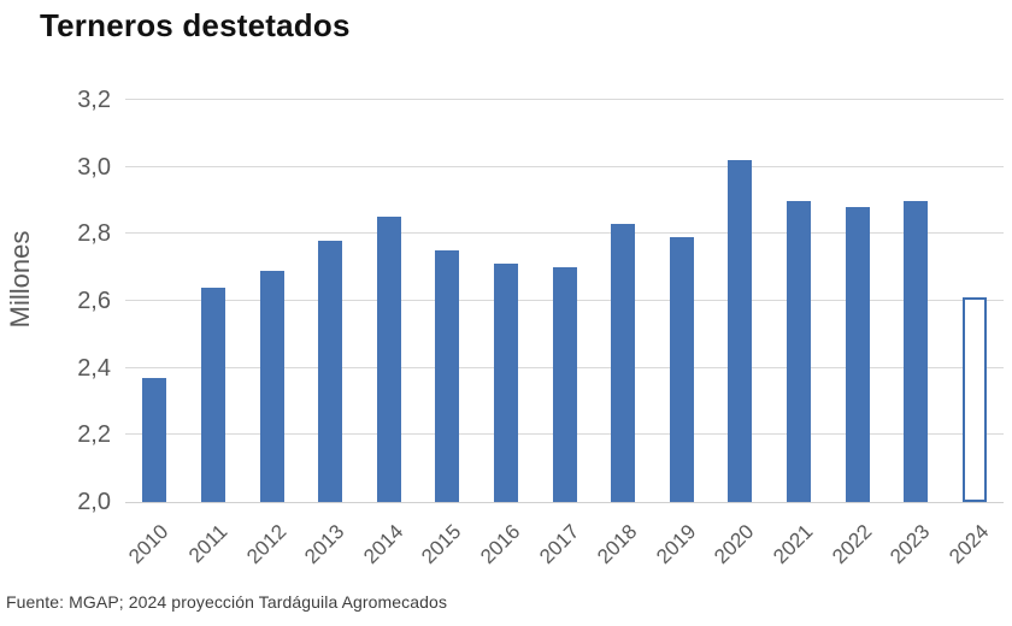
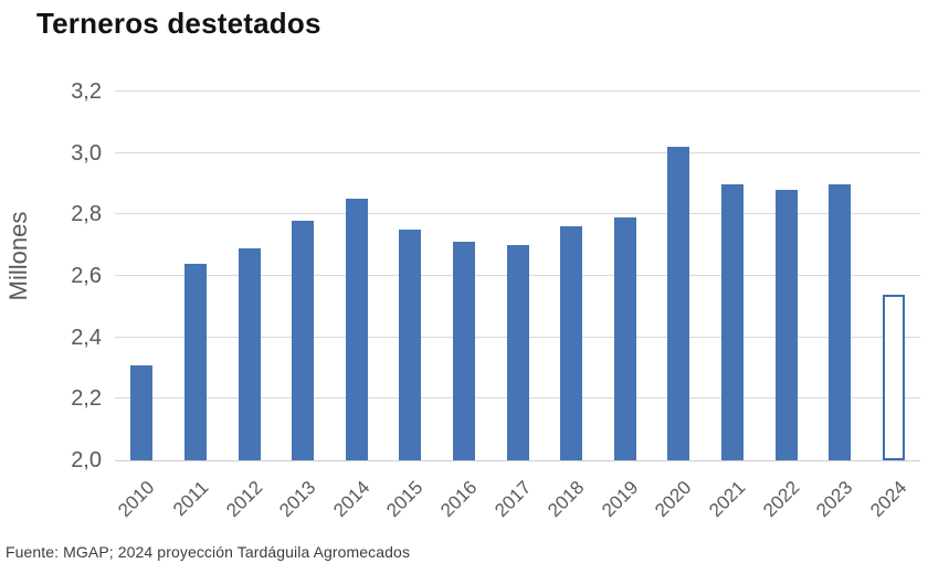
2010: 2,37 -> 2,31
2018: 2,83 -> 2,76
2024: 2,61 -> 2,54
